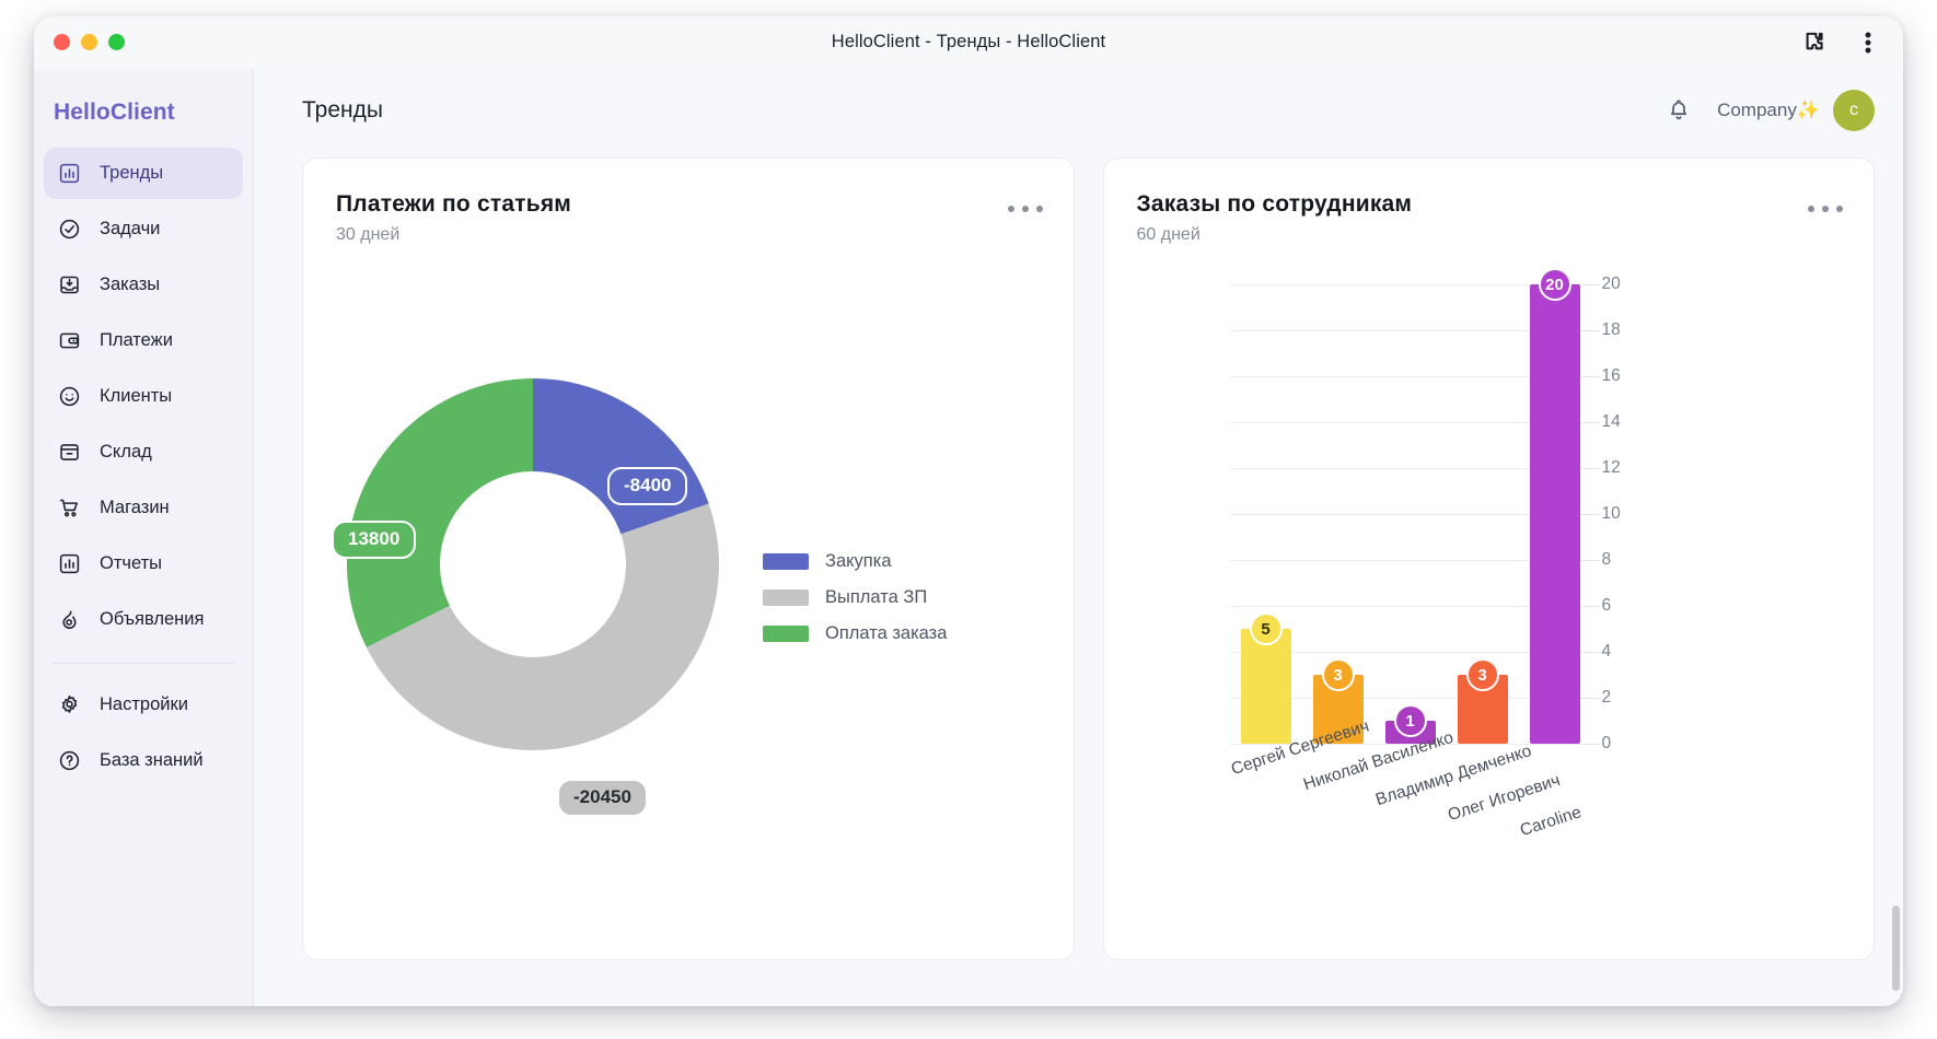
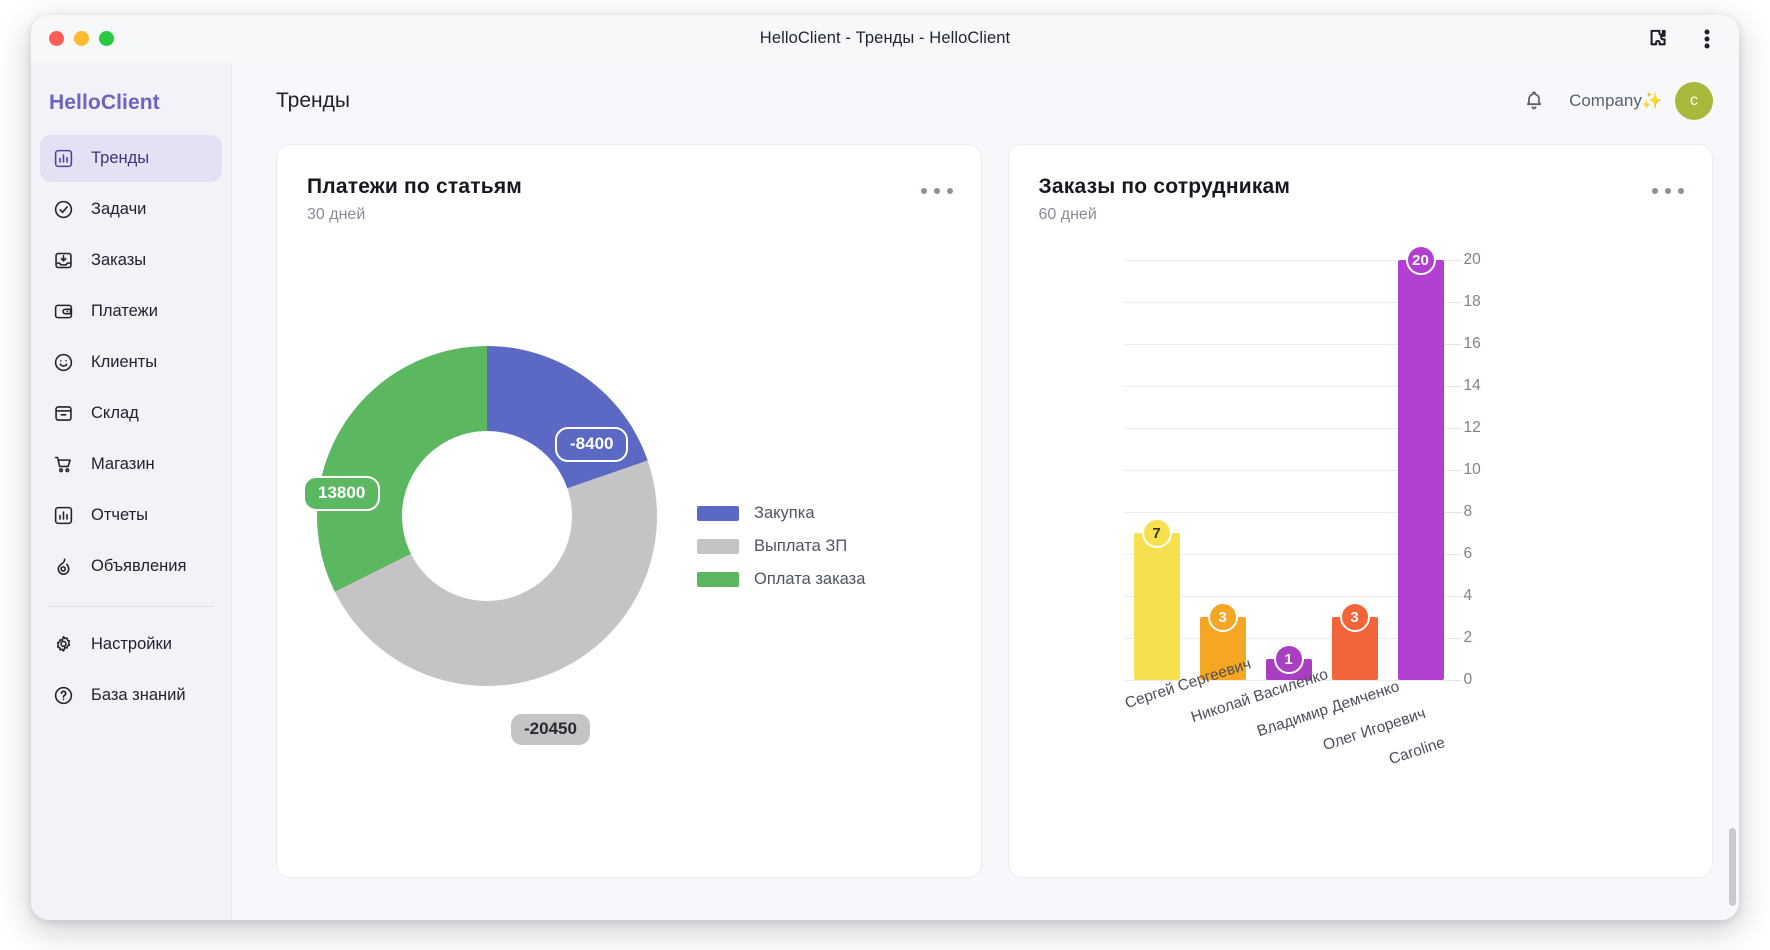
Заказы по сотрудникам/Сергей Сергеевич: 5 -> 7
